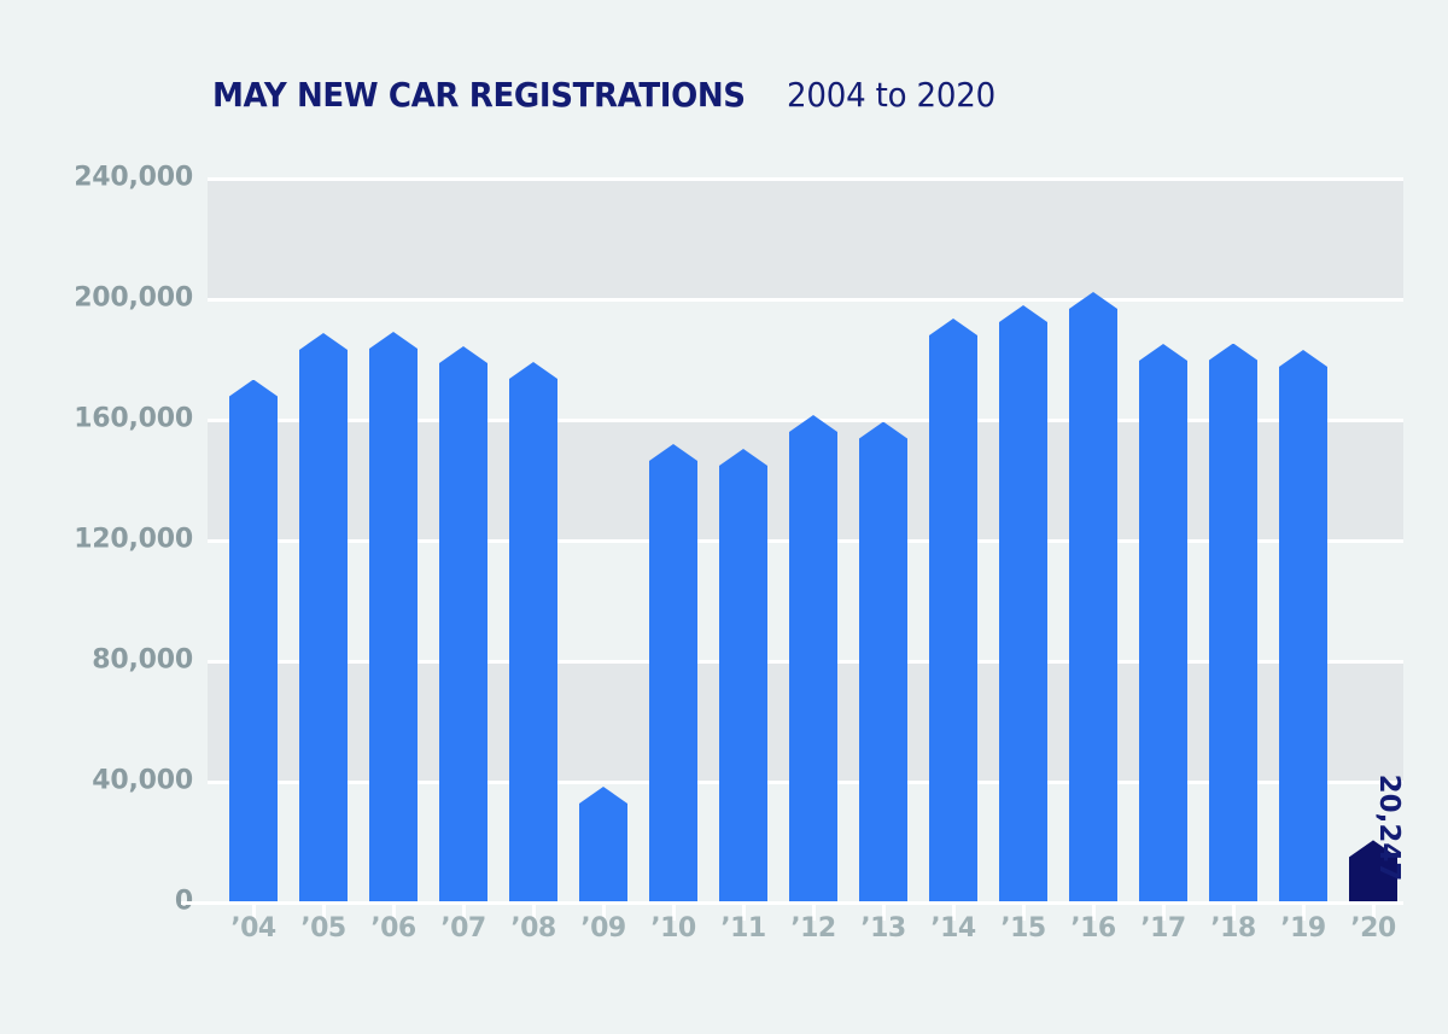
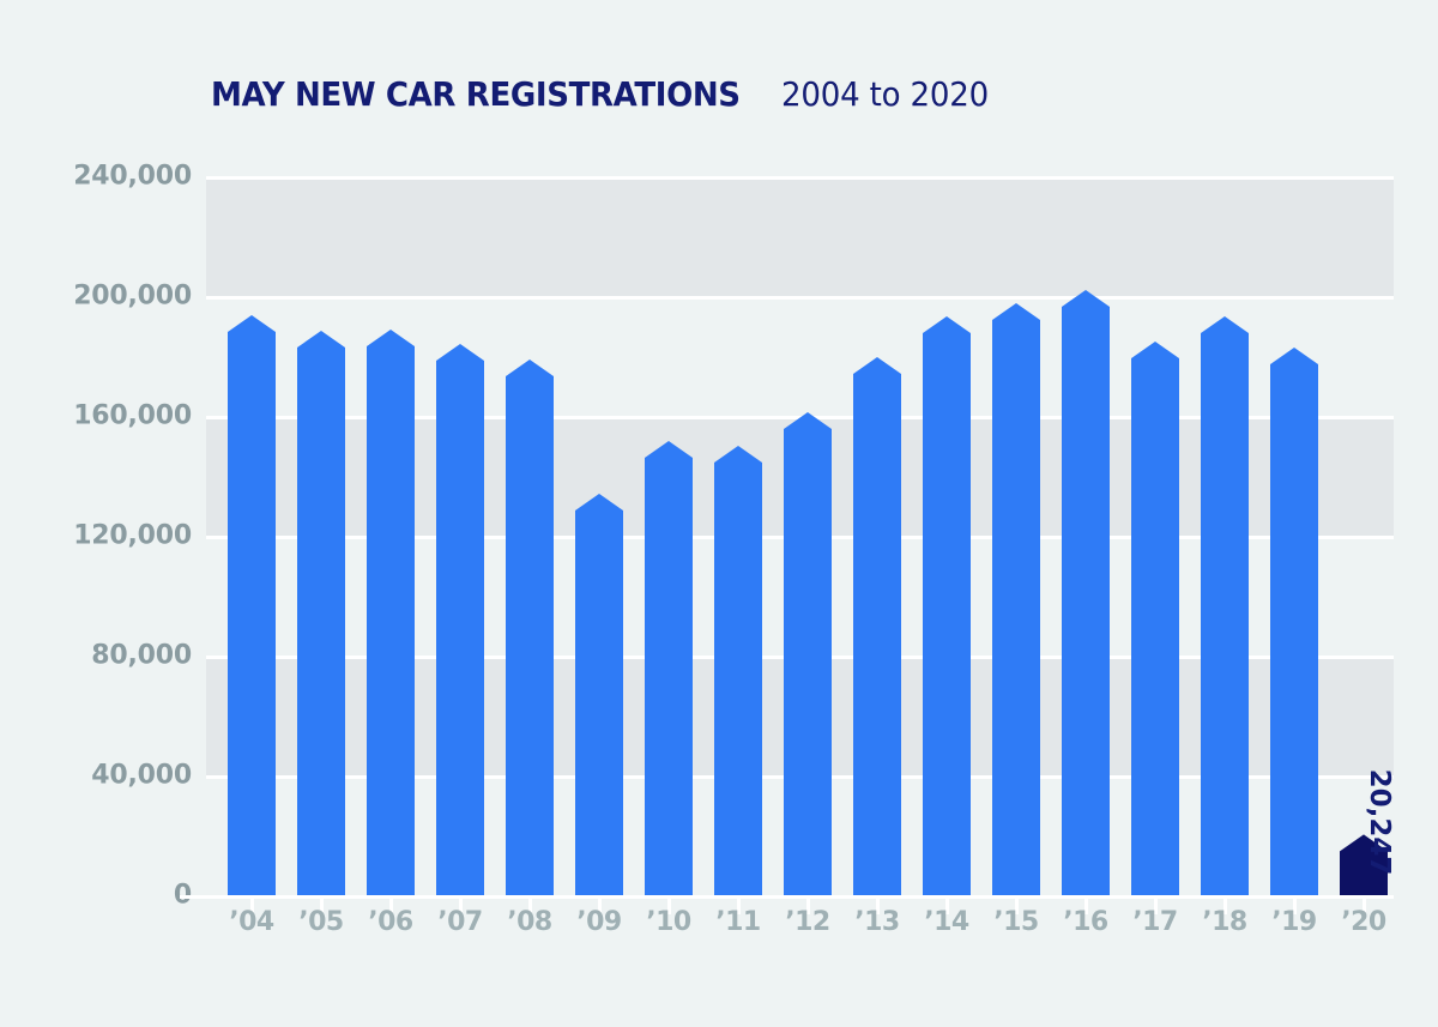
’04: 173000 -> 194000
’09: 38000 -> 134000
’13: 159000 -> 180000
’18: 185000 -> 193000
